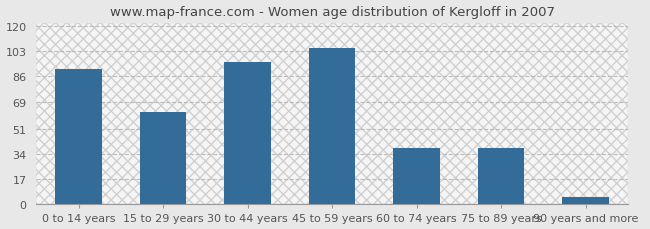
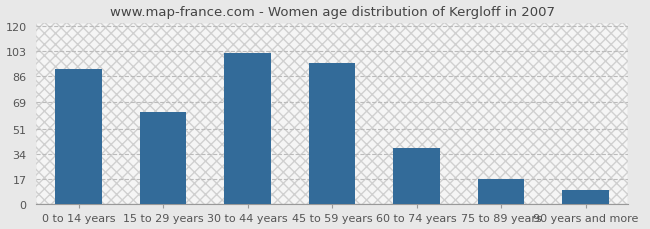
30 to 44 years: 96 -> 102
45 to 59 years: 105 -> 95
75 to 89 years: 38 -> 17
90 years and more: 5 -> 10
